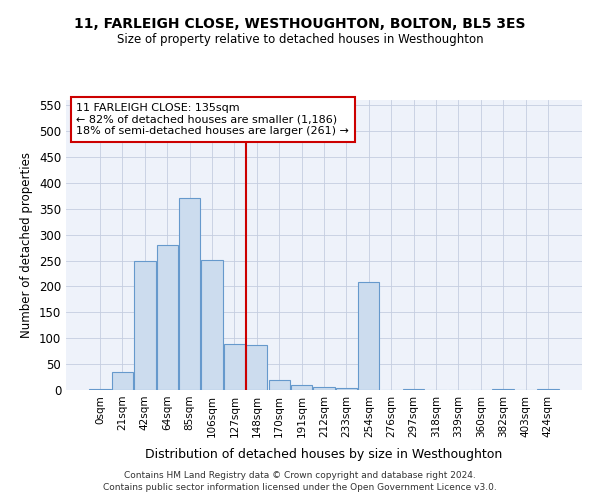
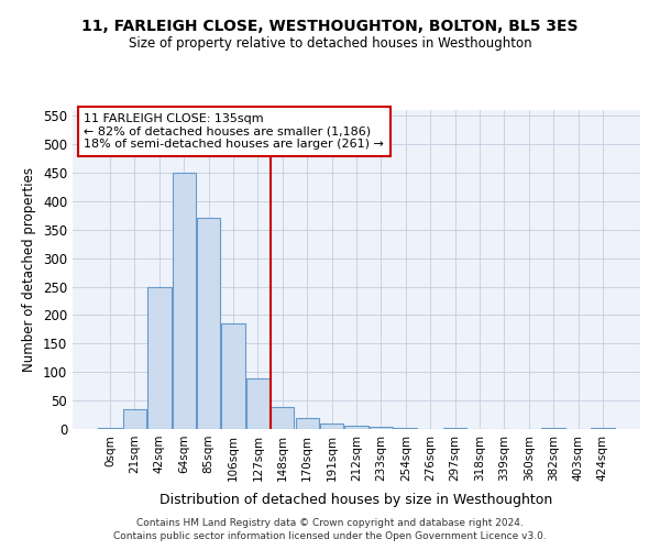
64sqm: 280 -> 450
106sqm: 252 -> 185
148sqm: 86 -> 38
254sqm: 208 -> 1
